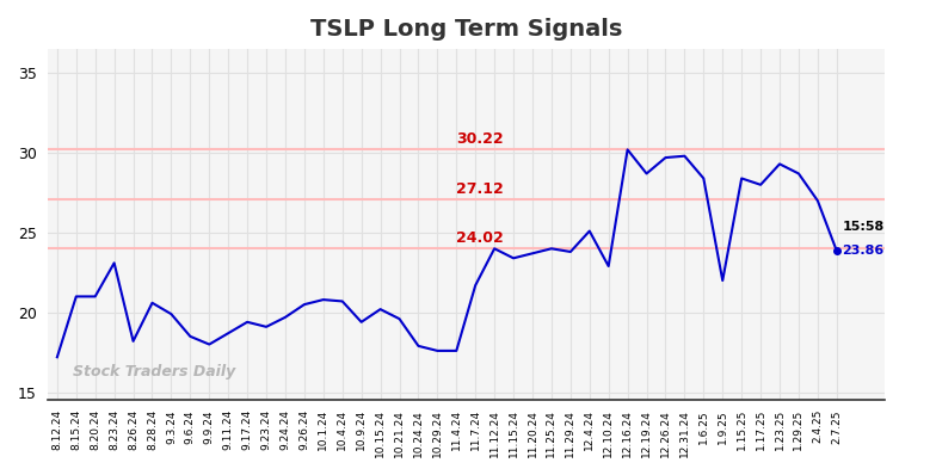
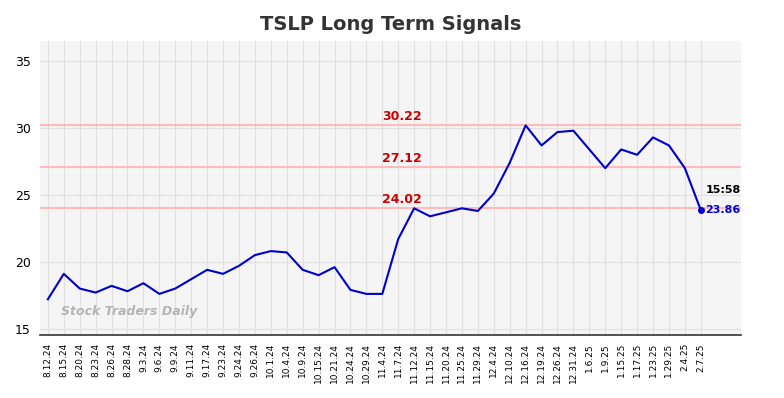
8.15.24: 21.0 -> 19.1
8.20.24: 21.0 -> 18.0
8.23.24: 23.1 -> 17.7
8.28.24: 20.6 -> 17.8
9.3.24: 19.9 -> 18.4
9.6.24: 18.5 -> 17.6
10.15.24: 20.2 -> 19.0
12.10.24: 22.9 -> 27.4
1.9.25: 22.0 -> 27.0
